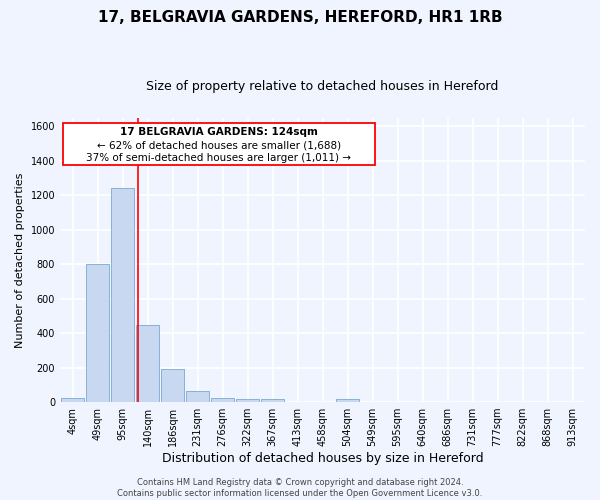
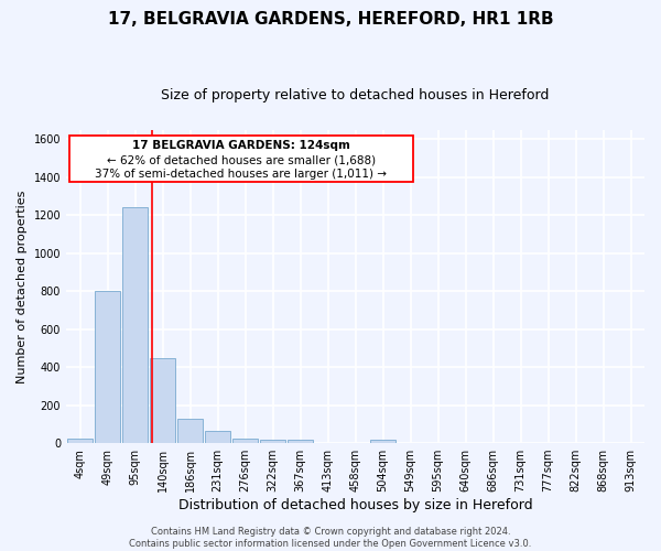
186sqm: 190 -> 130
